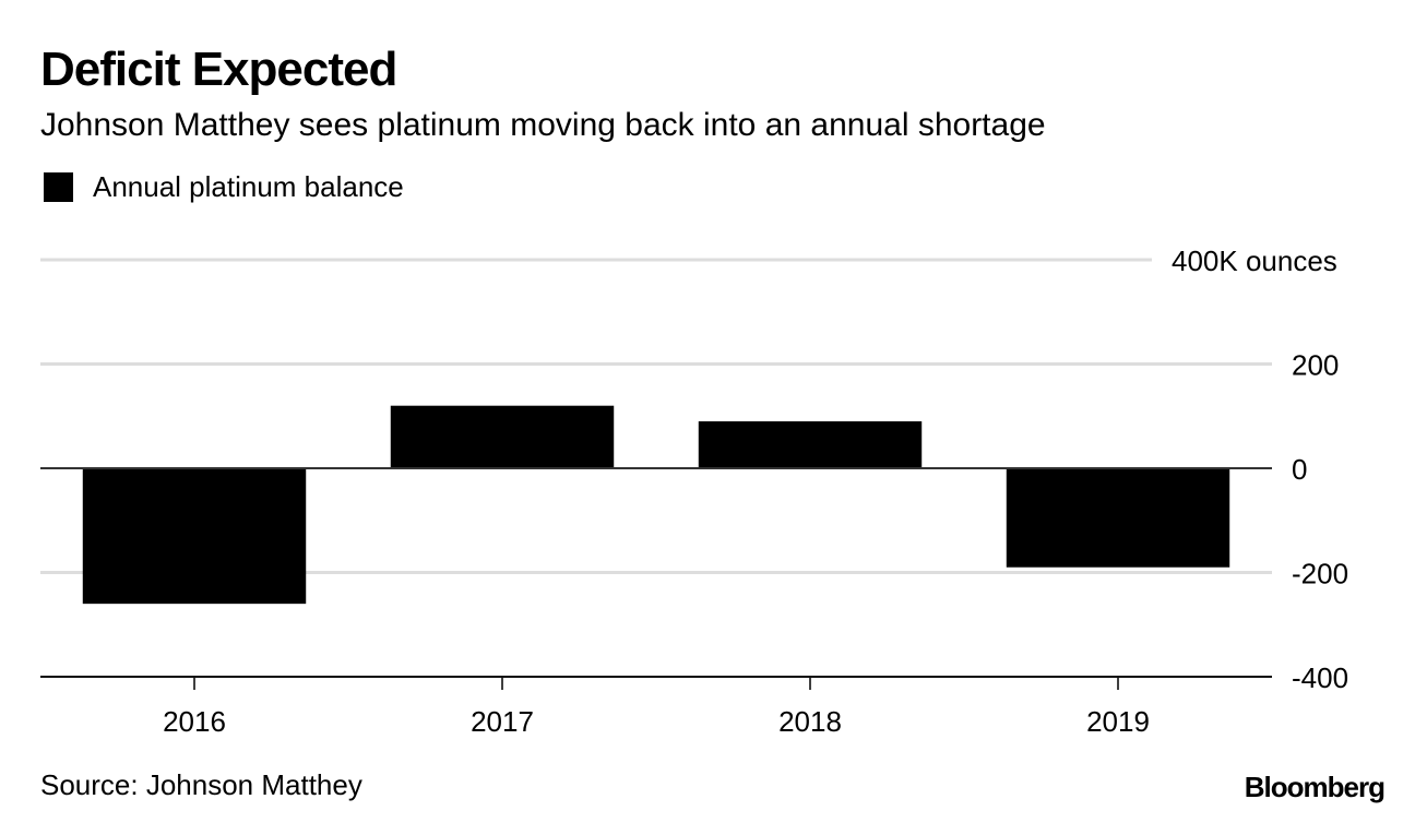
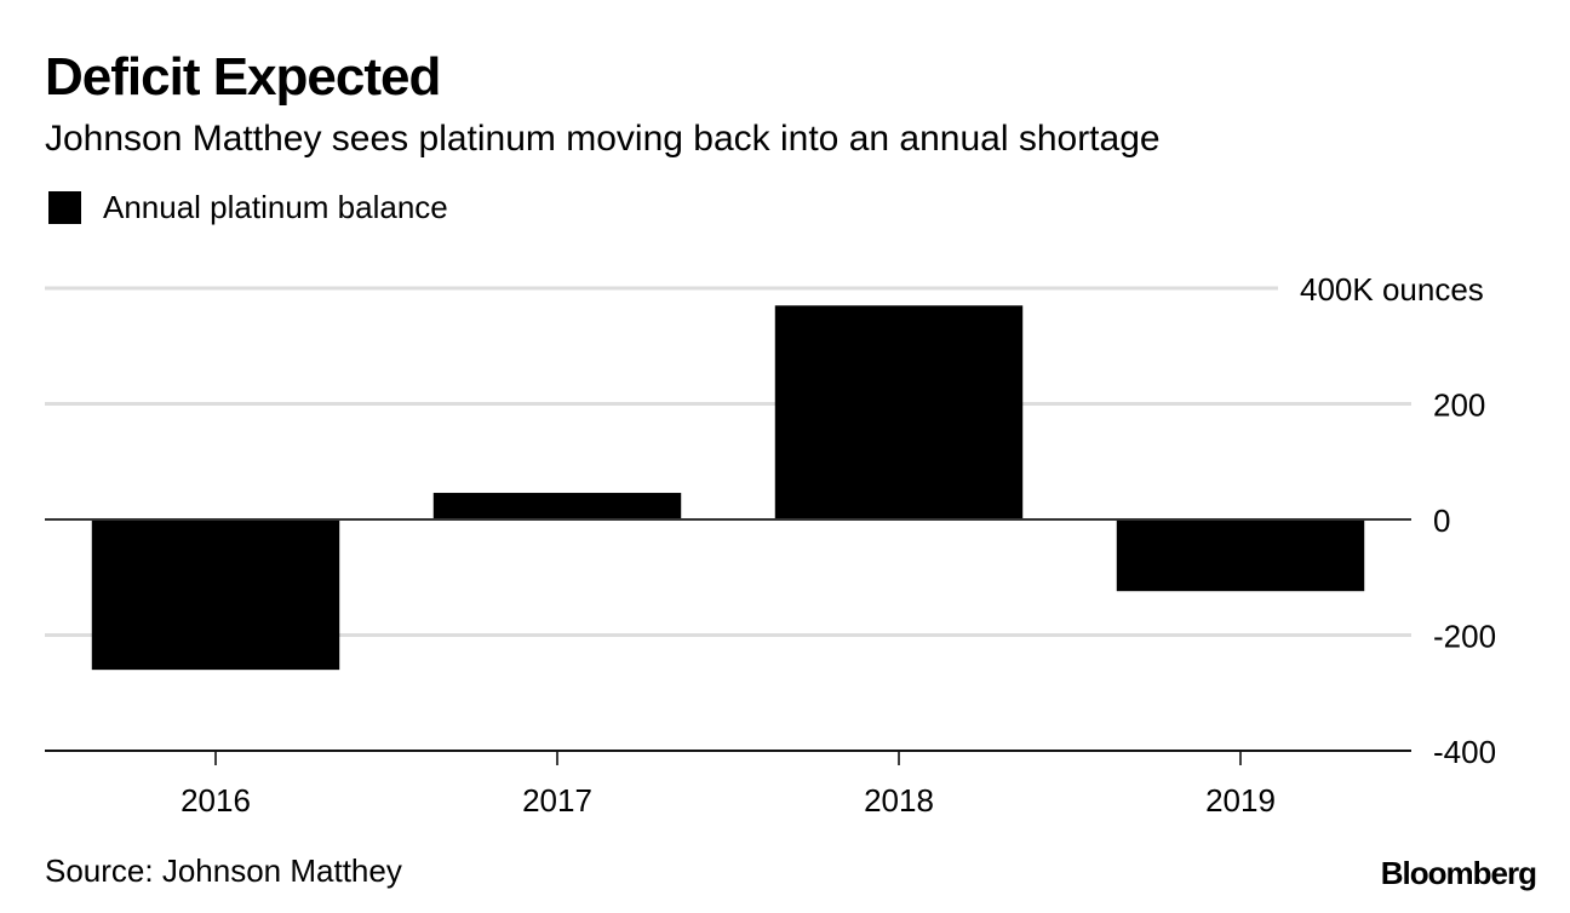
2017: 120 -> 50
2018: 90 -> 370
2019: -190 -> -120
